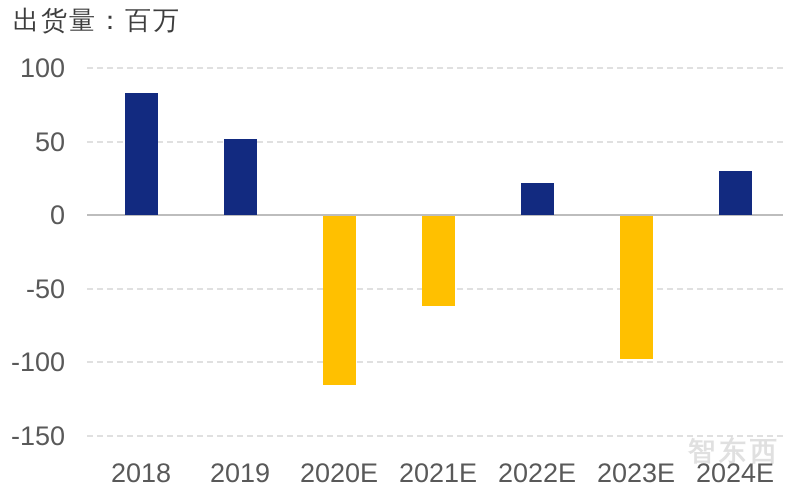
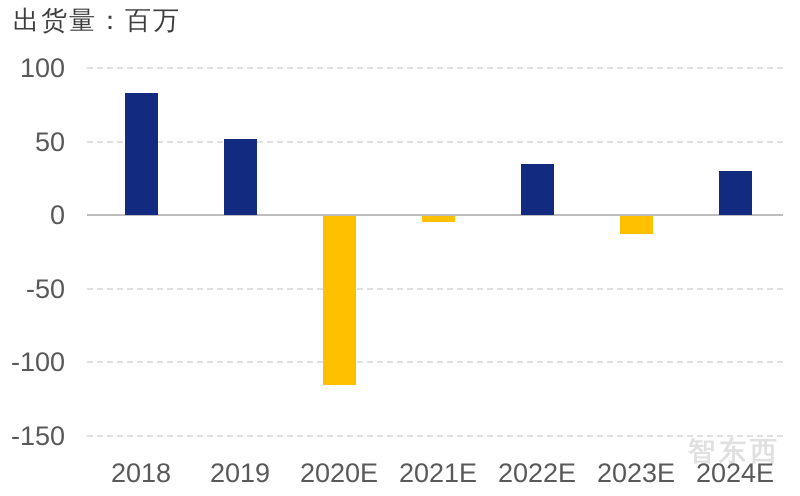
2021E: -61 -> -4
2022E: 22 -> 35
2023E: -97 -> -12
